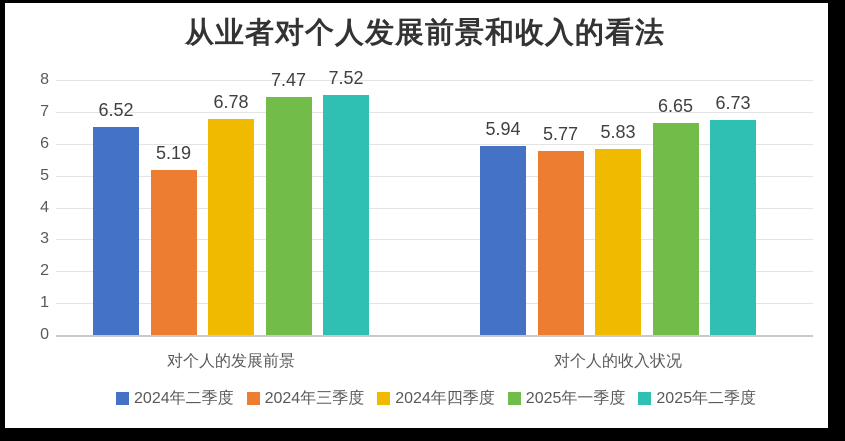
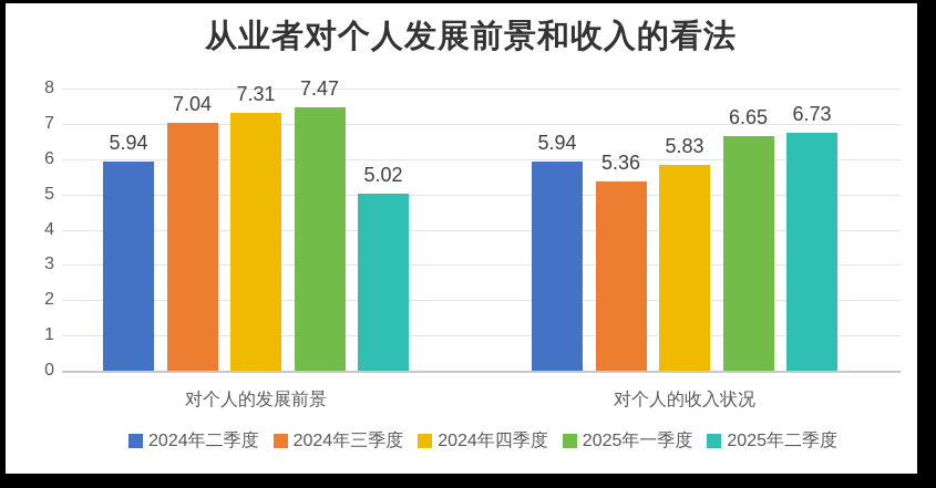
2024年二季度/对个人的发展前景: 6.52 -> 5.94
2024年三季度/对个人的发展前景: 5.19 -> 7.04
2024年四季度/对个人的发展前景: 6.78 -> 7.31
2025年二季度/对个人的发展前景: 7.52 -> 5.02
2024年三季度/对个人的收入状况: 5.77 -> 5.36
